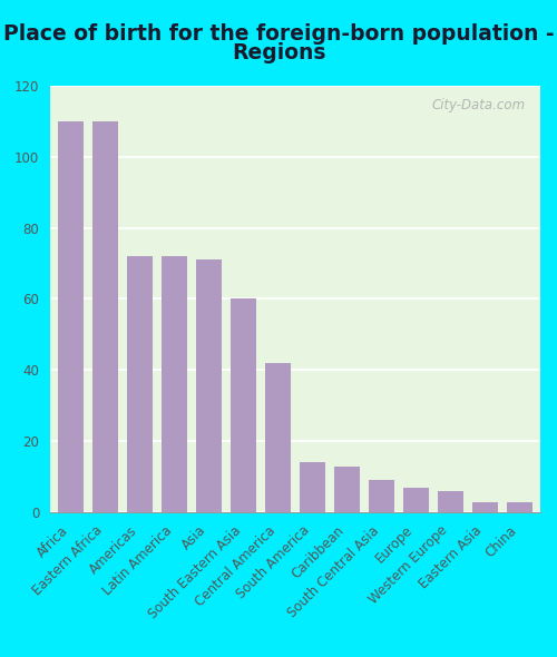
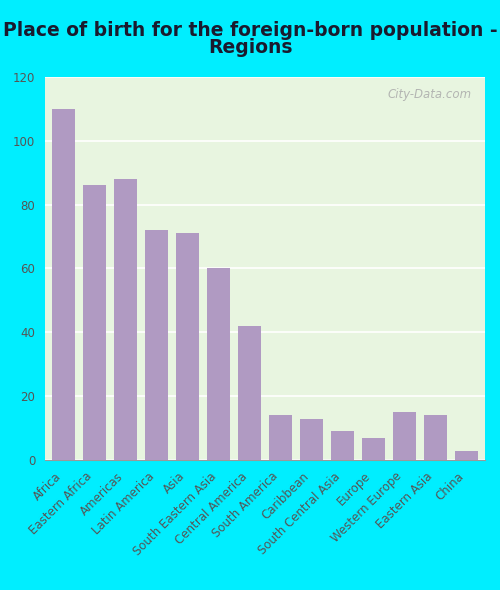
Eastern Africa: 110 -> 86
Americas: 72 -> 88
Western Europe: 6 -> 15
Eastern Asia: 3 -> 14
